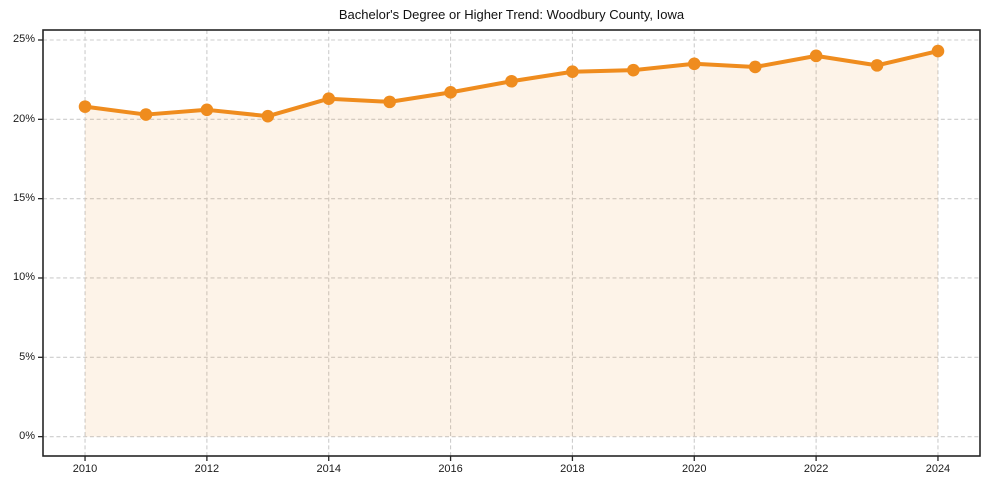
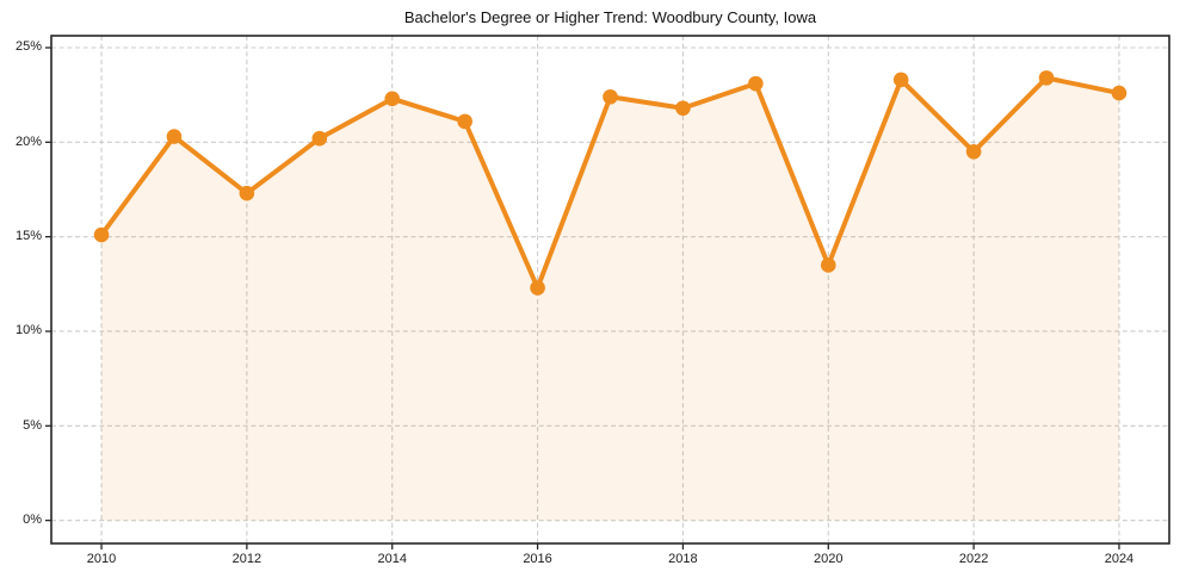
2010: 20.8% -> 15.1%
2012: 20.6% -> 17.3%
2014: 21.3% -> 22.3%
2016: 21.7% -> 12.3%
2018: 23.0% -> 21.8%
2020: 23.5% -> 13.5%
2022: 24.0% -> 19.5%
2024: 24.3% -> 22.6%
